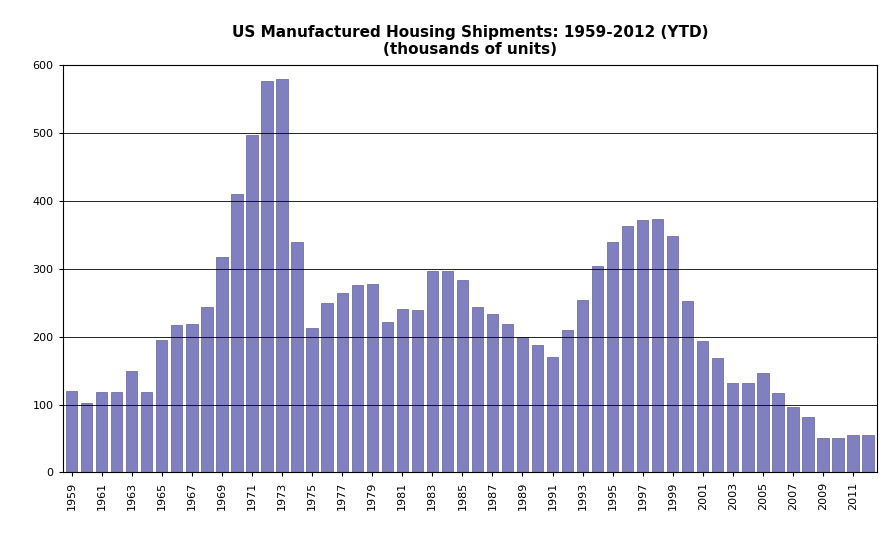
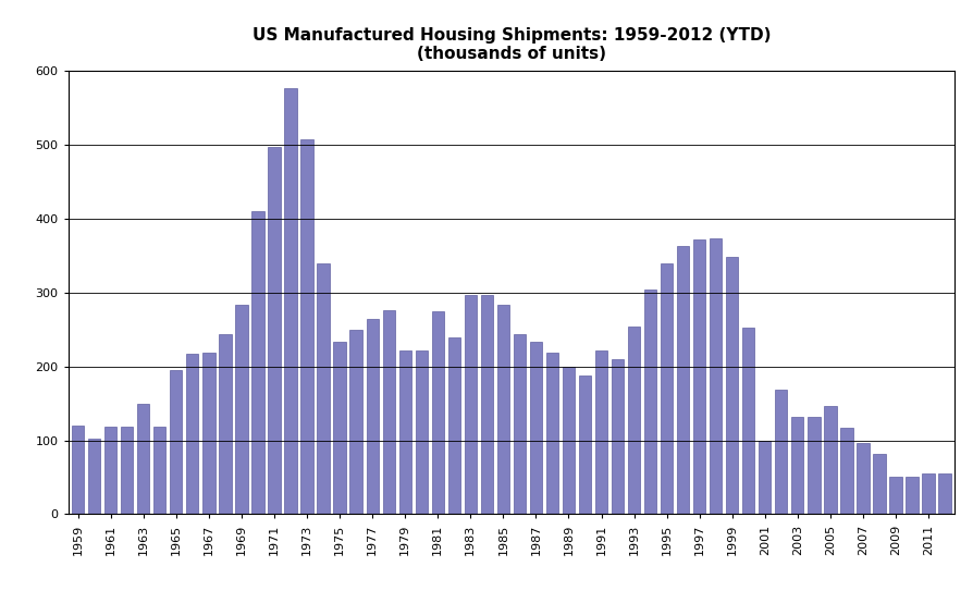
1969: 318 -> 284
1973: 580 -> 508
1975: 213 -> 234
1979: 278 -> 222
1981: 241 -> 274
1991: 170 -> 222
2001: 193 -> 100
